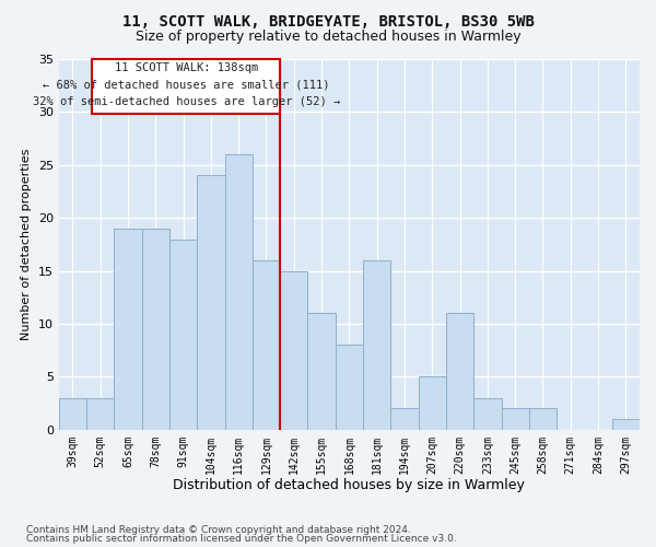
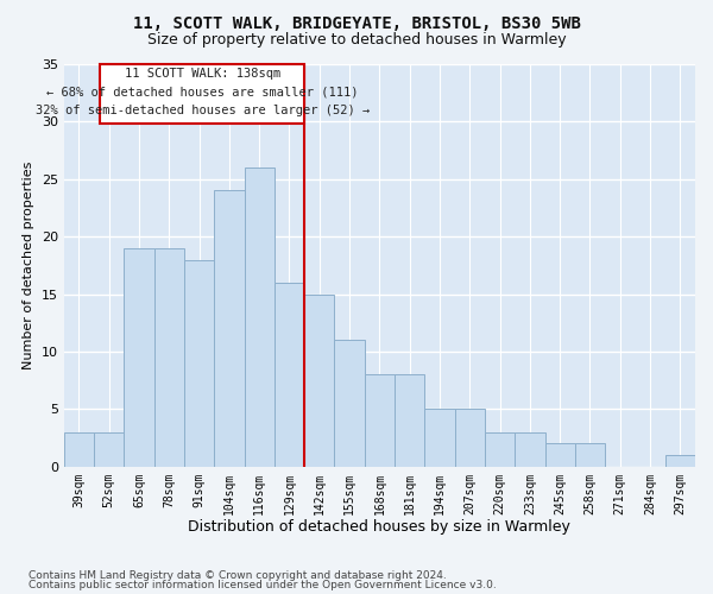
181sqm: 16 -> 8
194sqm: 2 -> 5
220sqm: 11 -> 3
